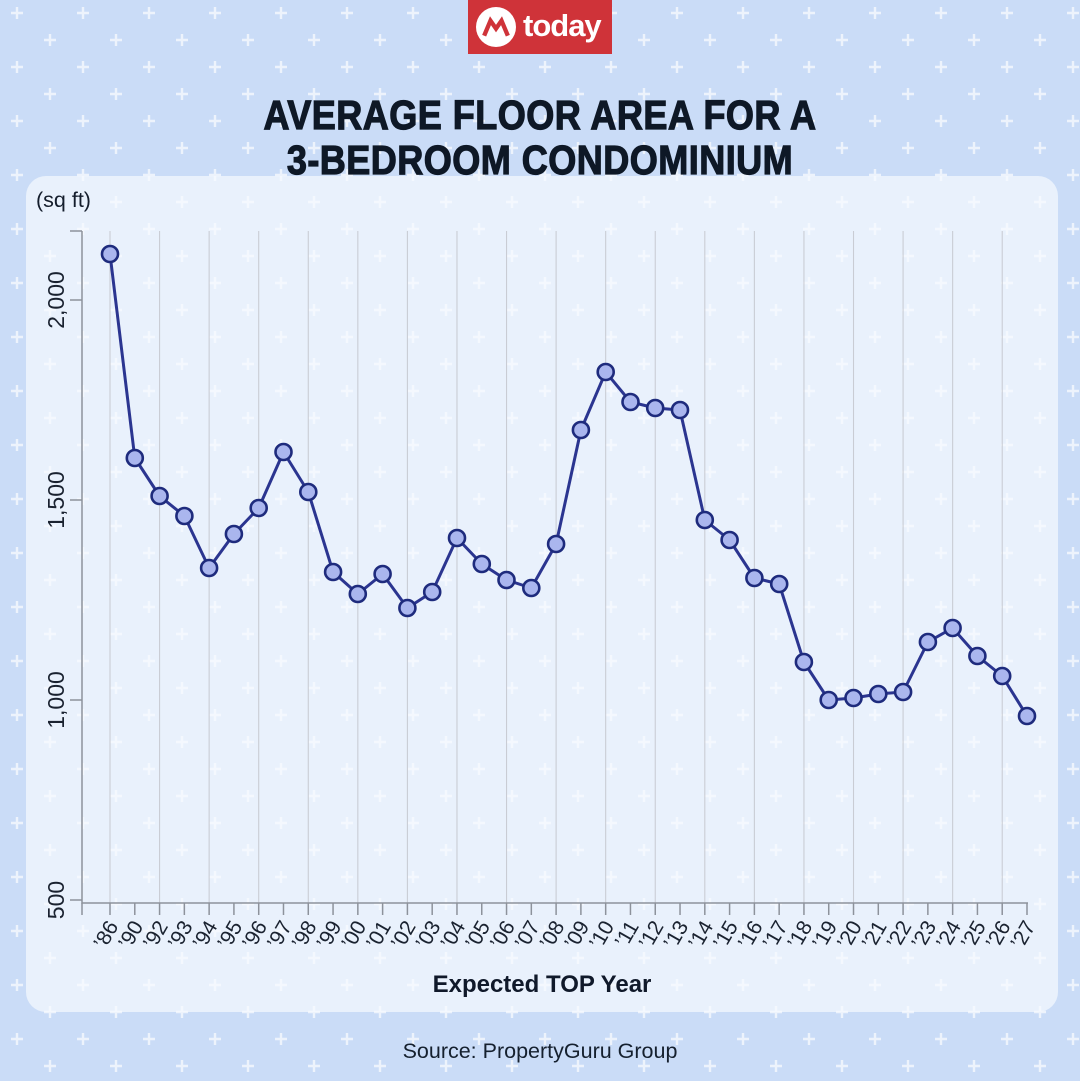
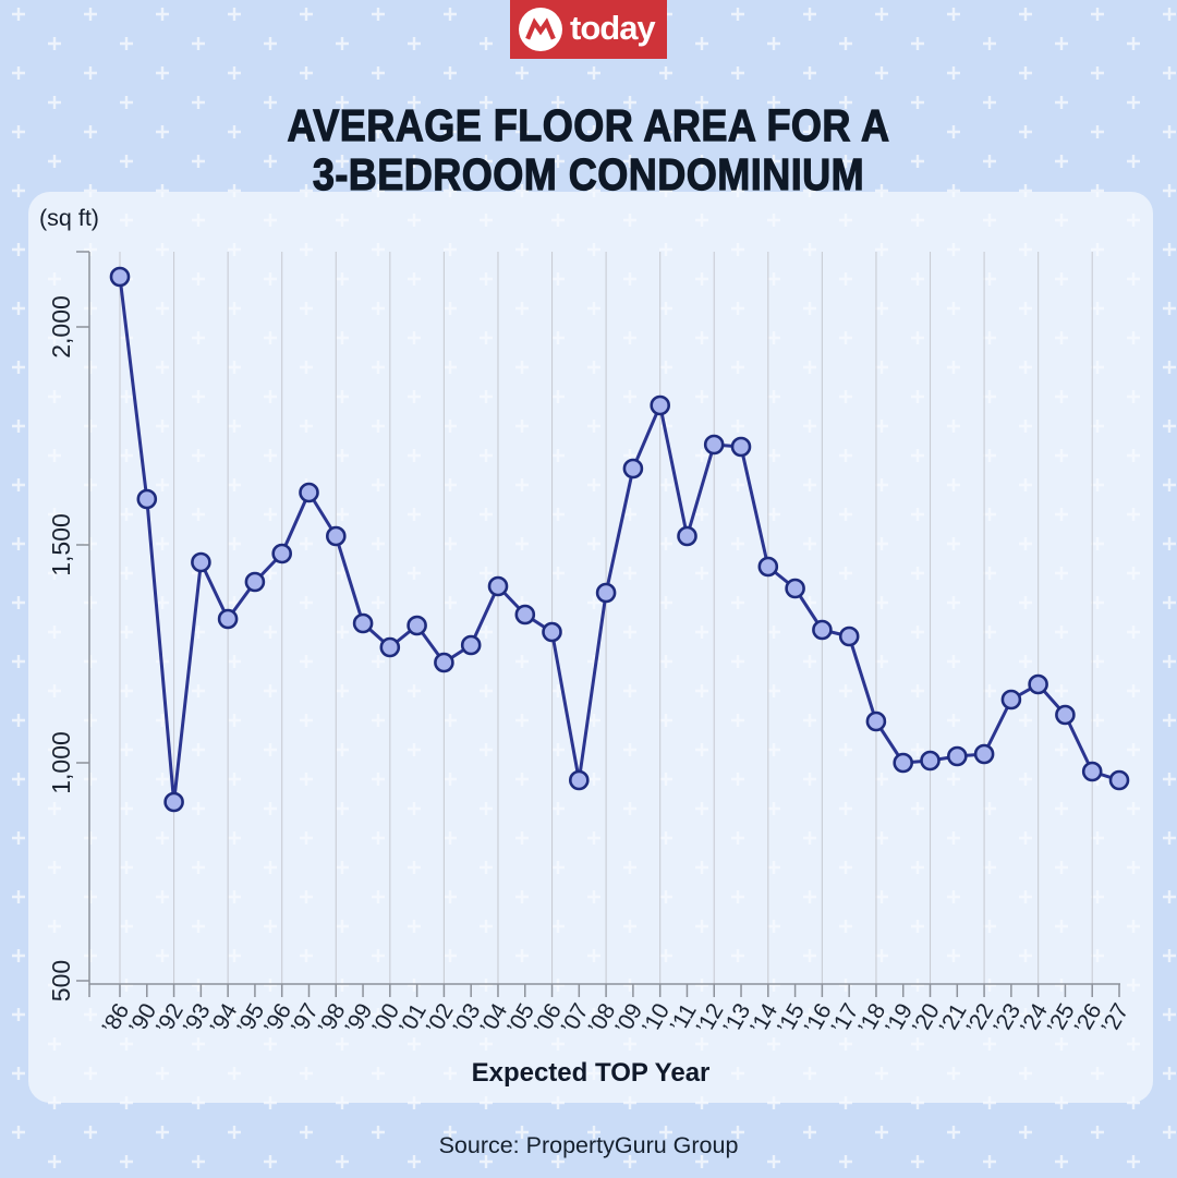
’92: 1510 -> 910
’07: 1280 -> 960
’11: 1740 -> 1520
’26: 1060 -> 980
